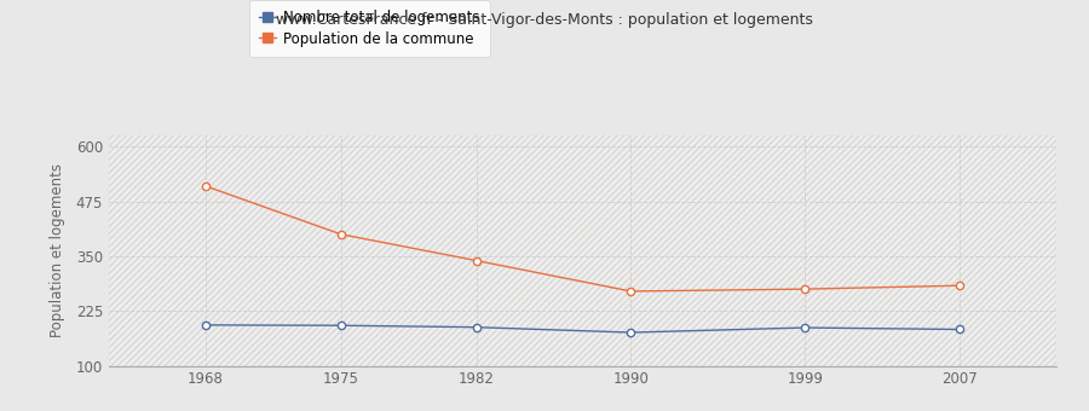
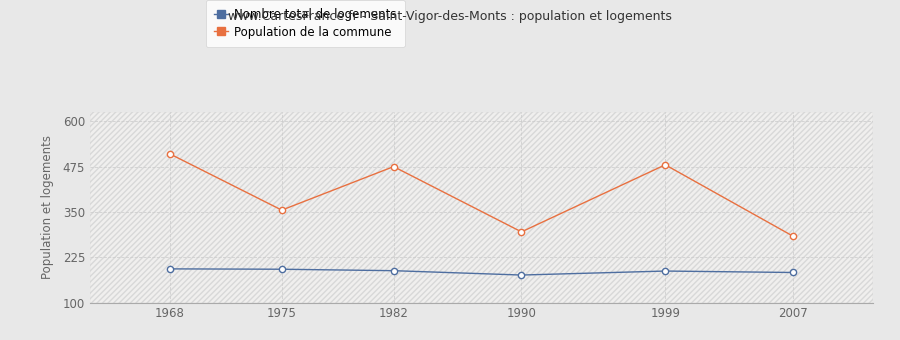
Population de la commune/1975: 400 -> 355
Population de la commune/1982: 340 -> 475
Population de la commune/1990: 270 -> 295
Population de la commune/1999: 275 -> 480
